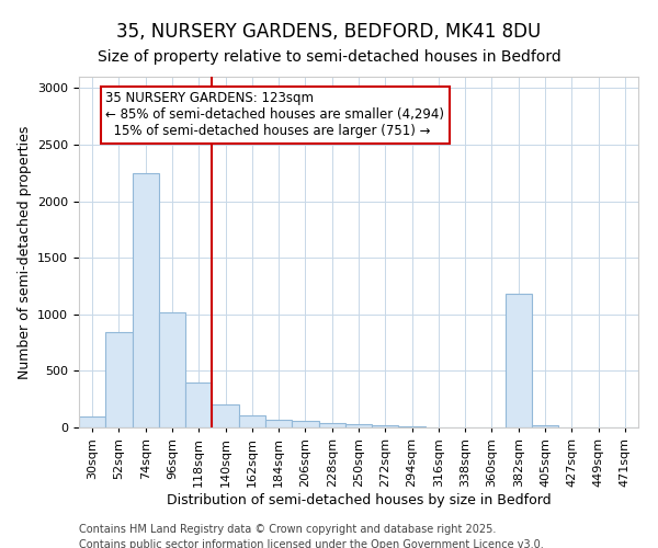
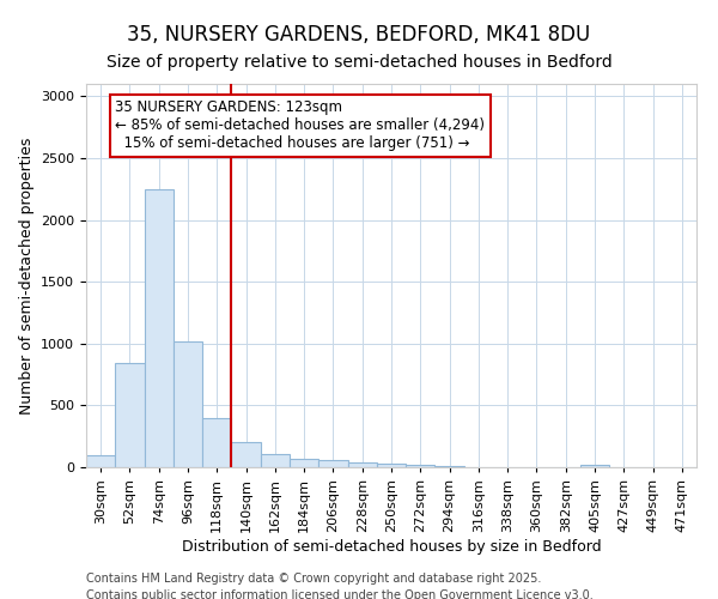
382sqm: 1180 -> 0
